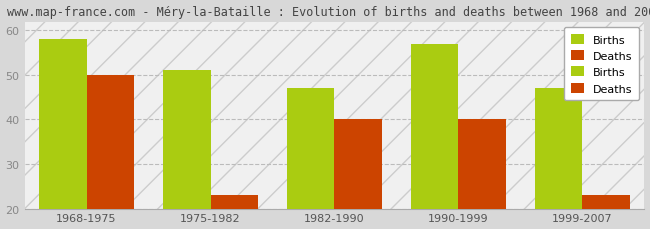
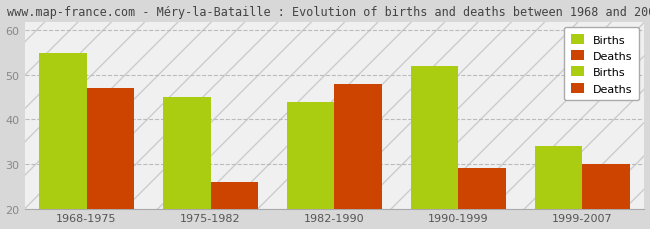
Births/1968-1975: 58 -> 55
Deaths/1968-1975: 50 -> 47
Births/1975-1982: 51 -> 45
Deaths/1975-1982: 23 -> 26
Births/1982-1990: 47 -> 44
Deaths/1982-1990: 40 -> 48
Births/1990-1999: 57 -> 52
Deaths/1990-1999: 40 -> 29
Births/1999-2007: 47 -> 34
Deaths/1999-2007: 23 -> 30
